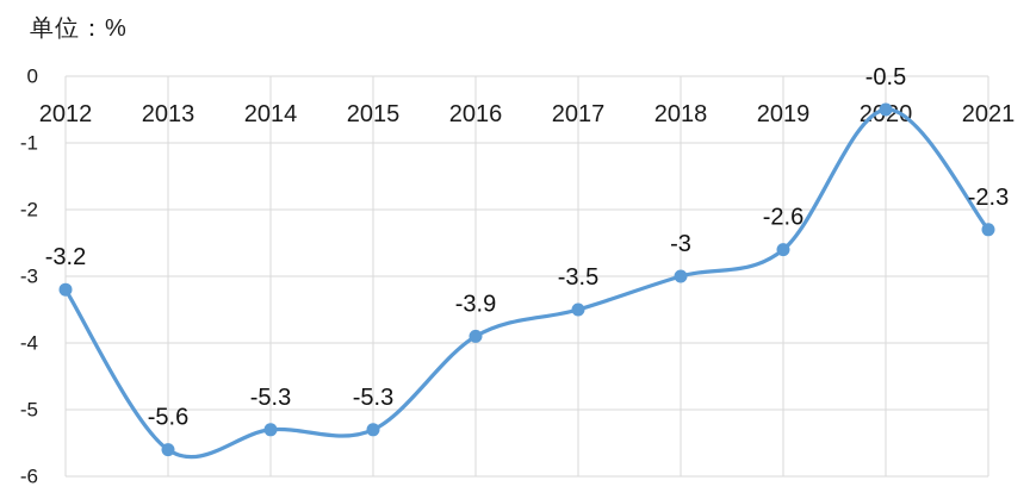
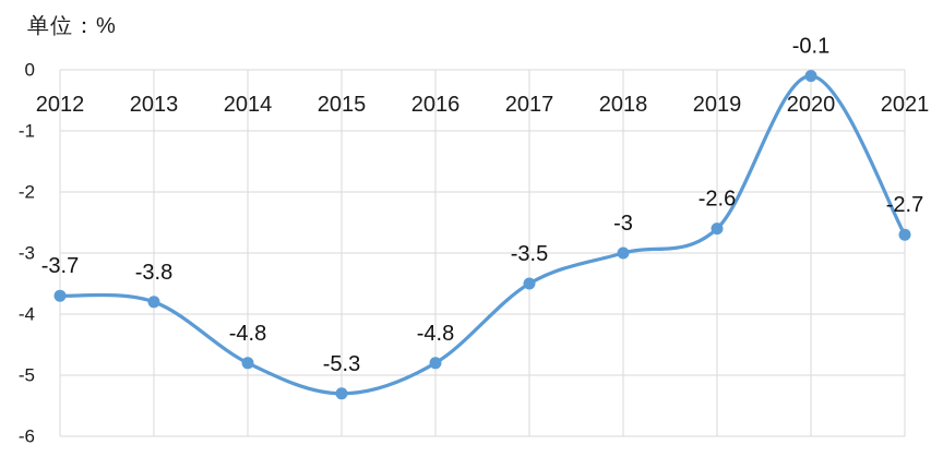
2012: -3.2 -> -3.7
2013: -5.6 -> -3.8
2014: -5.3 -> -4.8
2016: -3.9 -> -4.8
2020: -0.5 -> -0.1
2021: -2.3 -> -2.7
